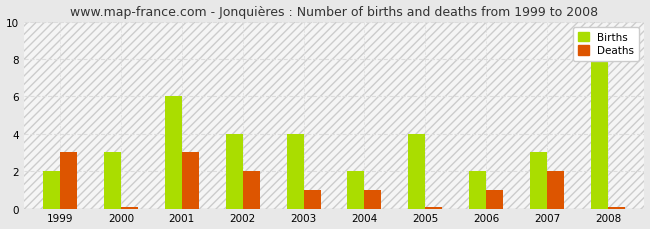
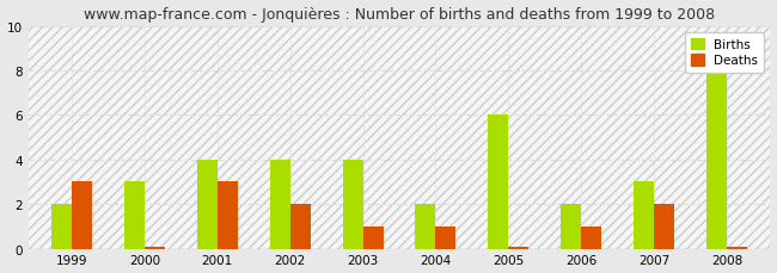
Births/2001: 6 -> 4
Births/2005: 4 -> 6
